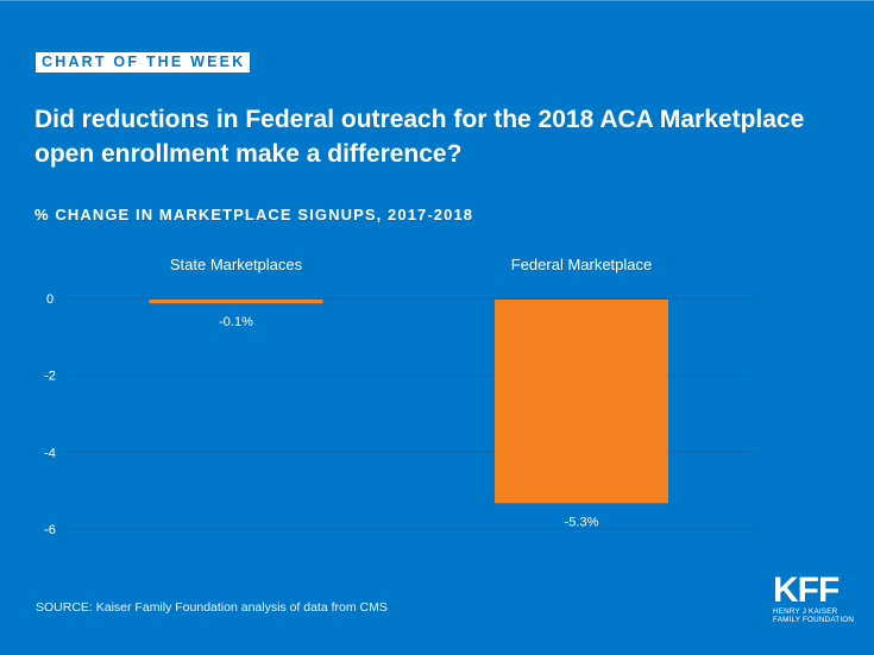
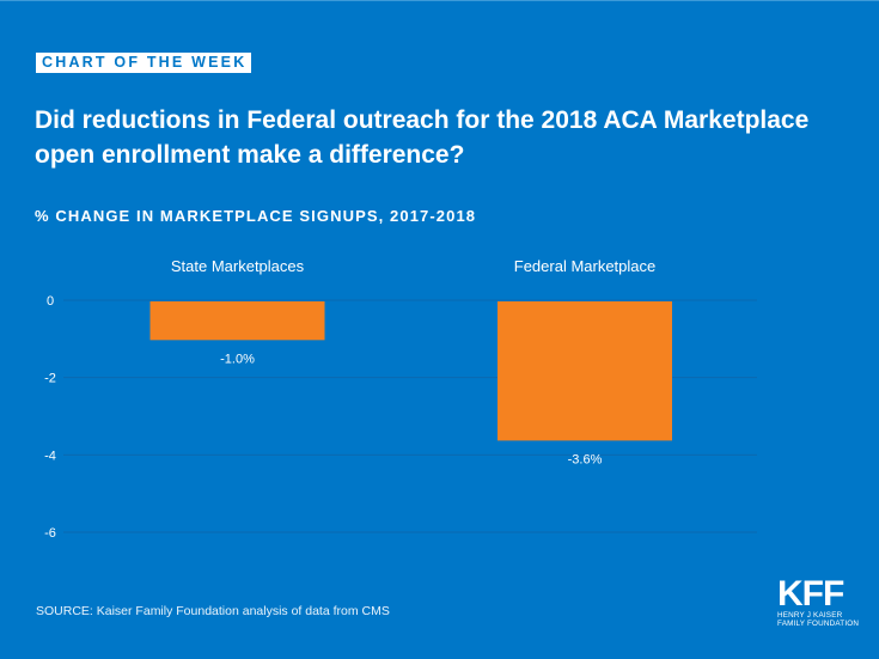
State Marketplaces: -0.1% -> -1.0%
Federal Marketplace: -5.3% -> -3.6%
